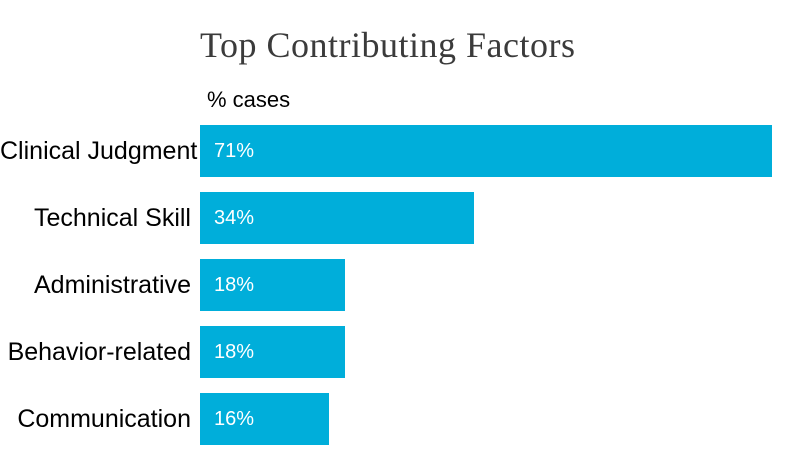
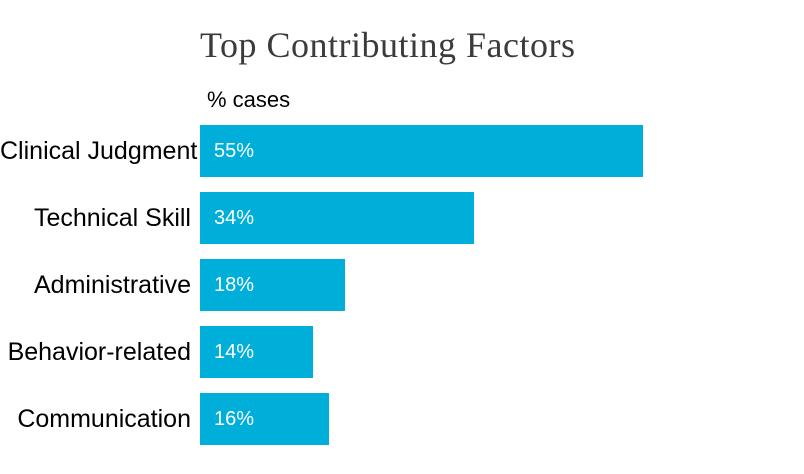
Clinical Judgment: 71% -> 55%
Behavior-related: 18% -> 14%
